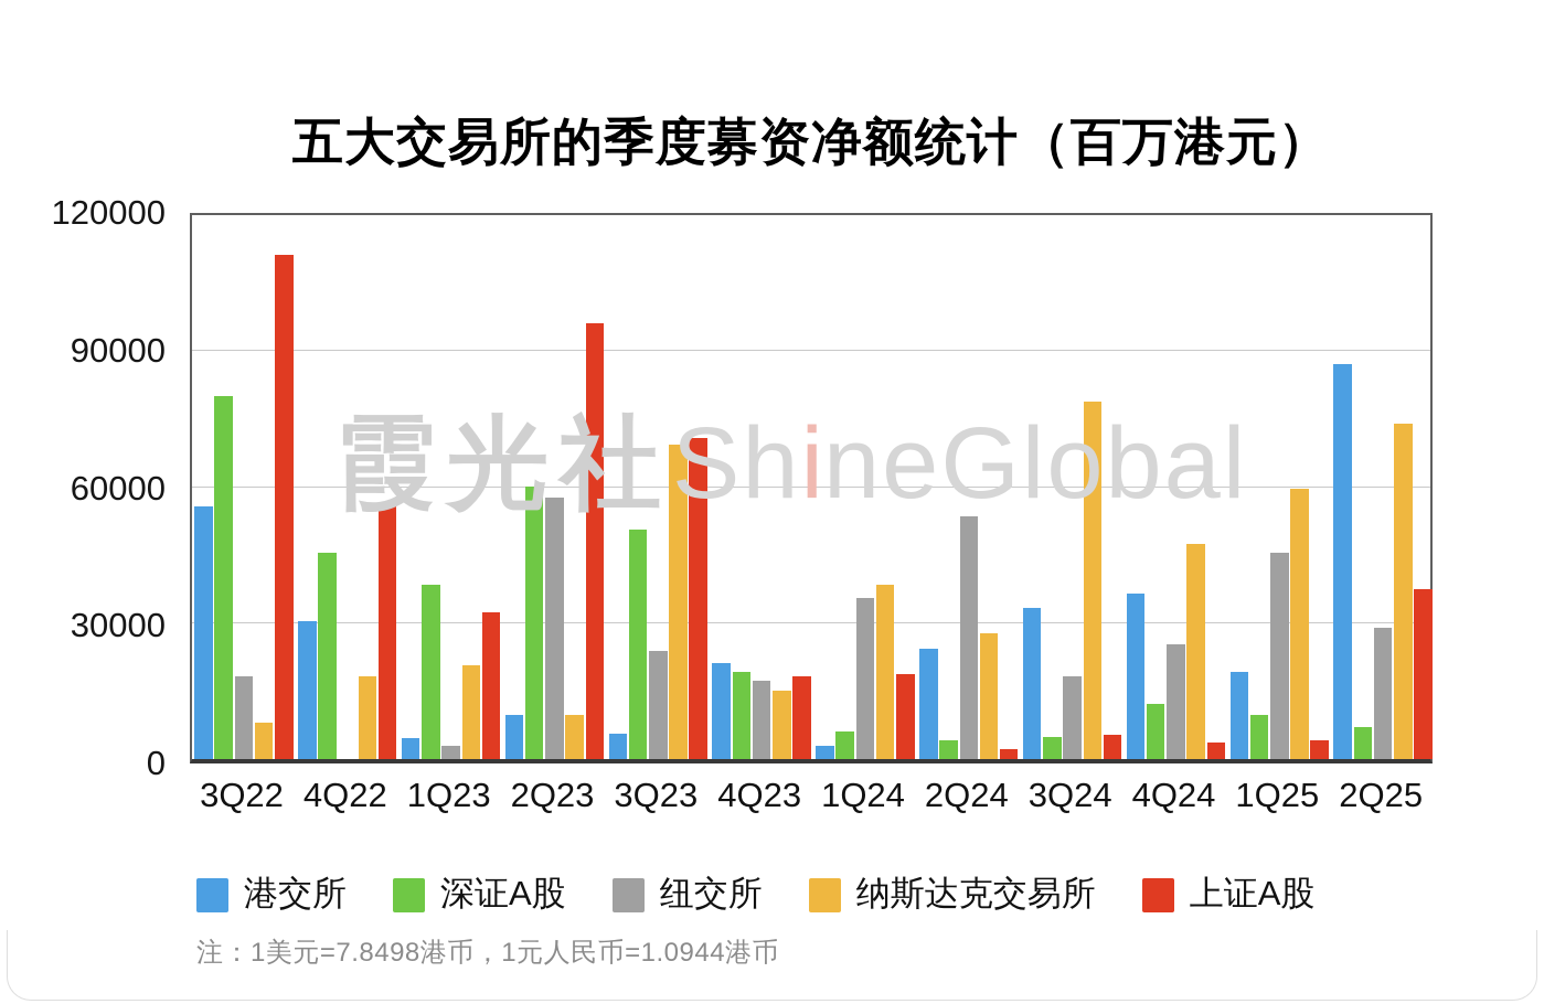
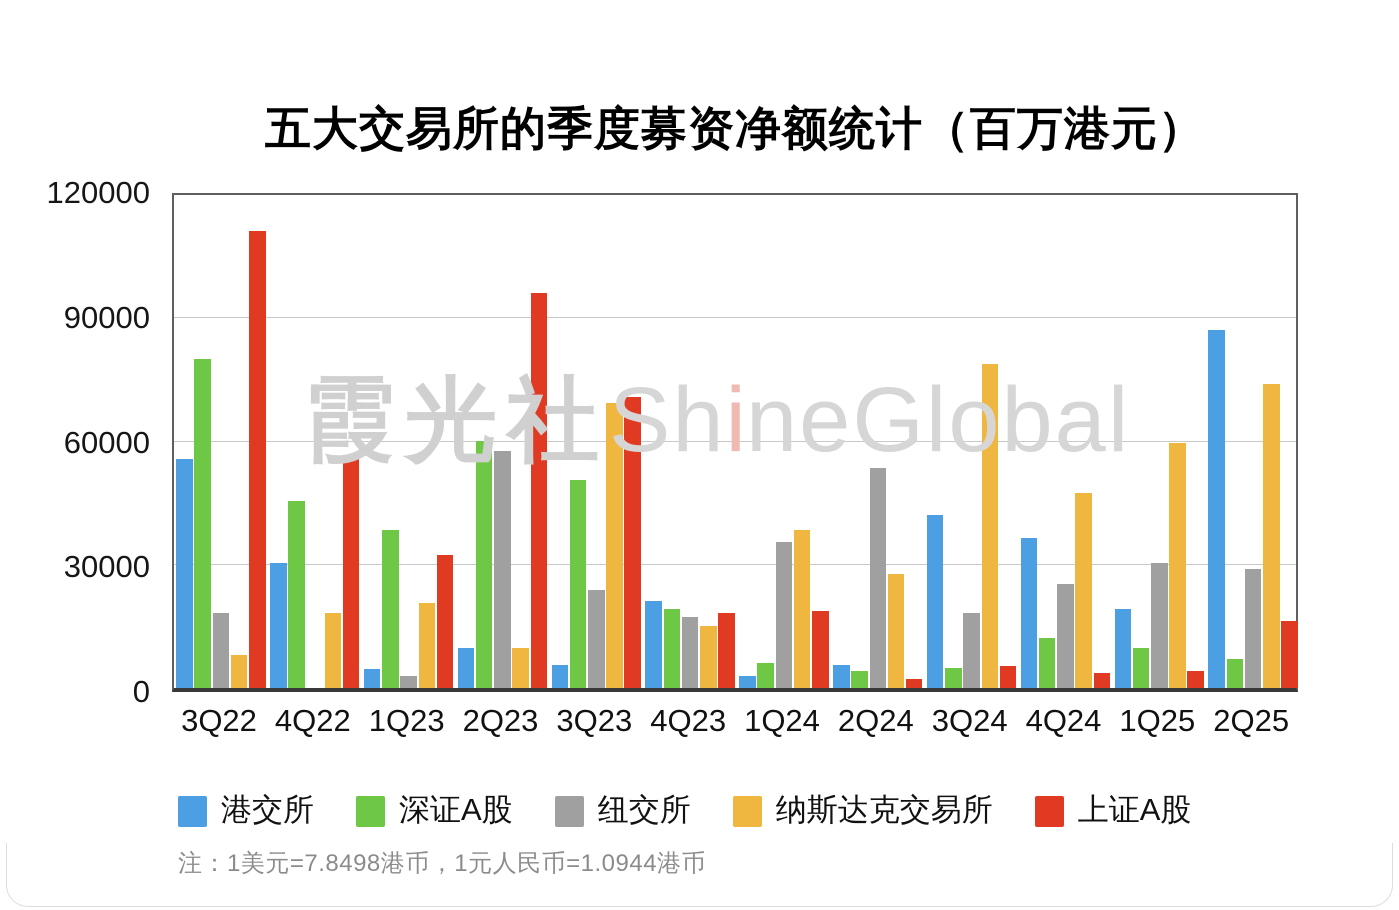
港交所/2Q24: 24000 -> 6000
港交所/3Q24: 33000 -> 42000
纽交所/1Q25: 45000 -> 30000
上证A股/2Q25: 37000 -> 16000
